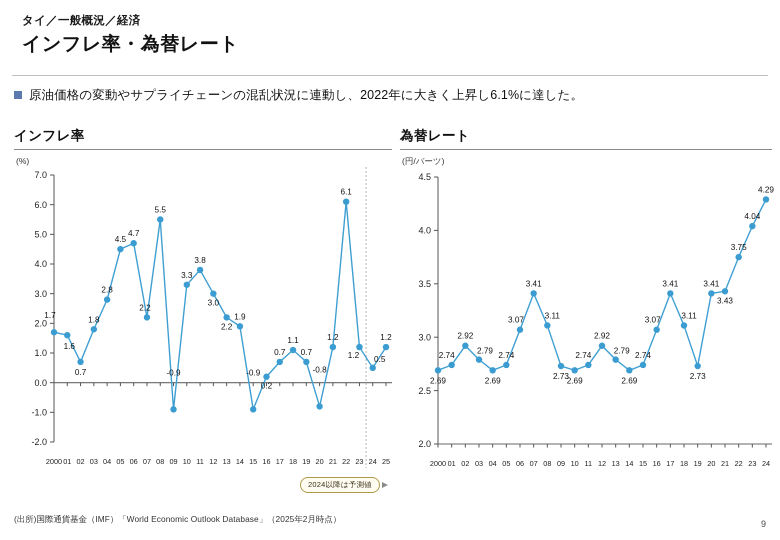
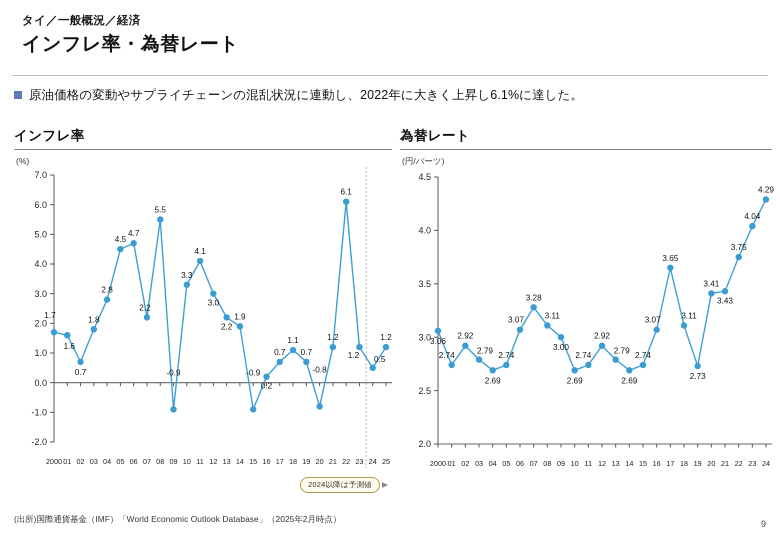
インフレ率/11: 3.8 -> 4.1
為替レート/2000: 2.69 -> 3.06
為替レート/07: 3.41 -> 3.28
為替レート/09: 2.73 -> 3.00
為替レート/17: 3.41 -> 3.65
